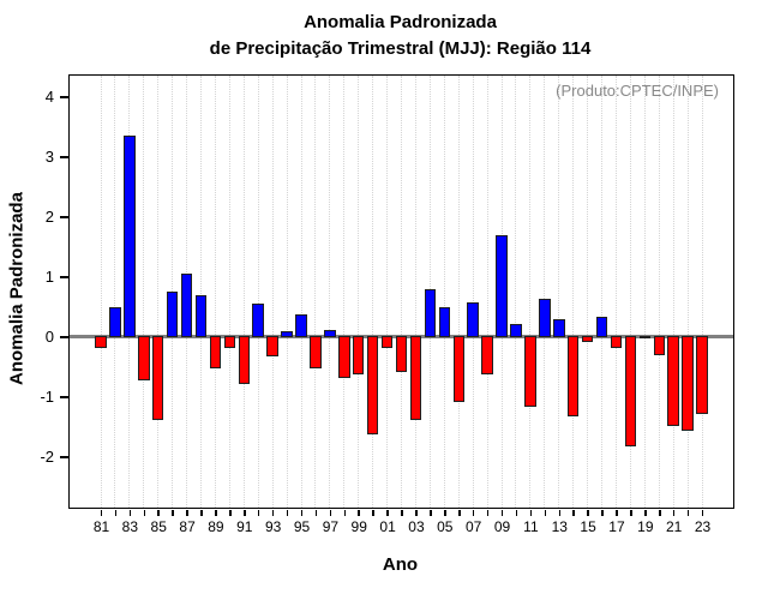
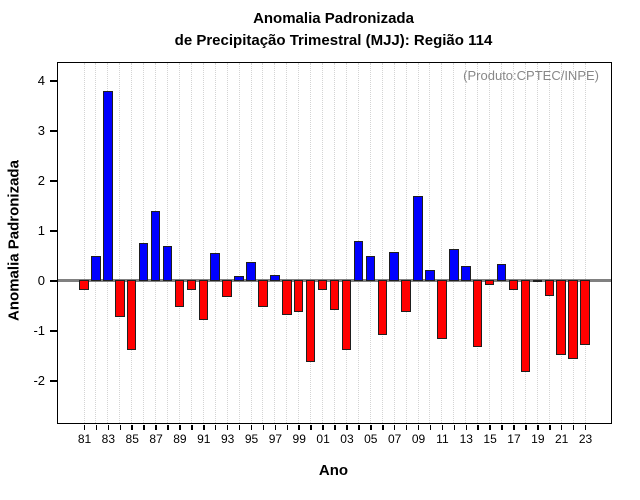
83: 3.4 -> 3.8
87: 1.1 -> 1.4
